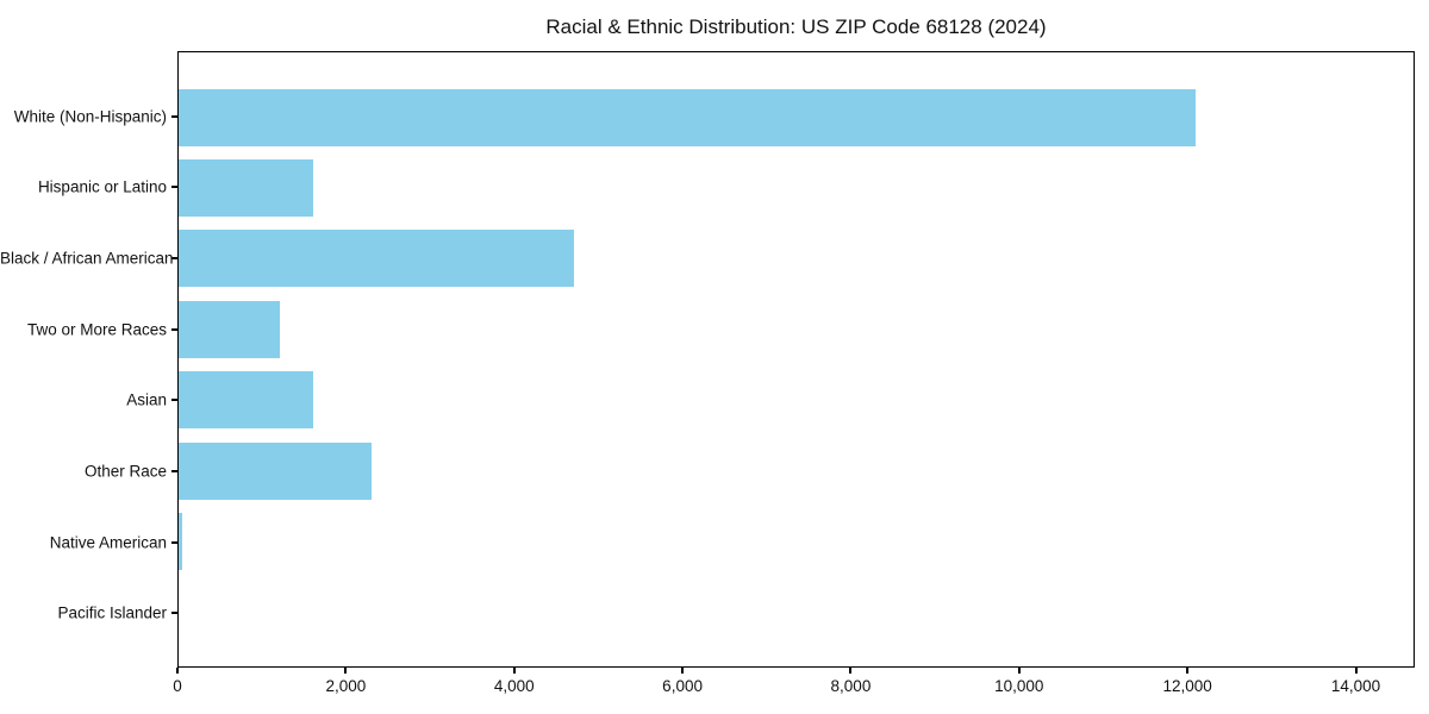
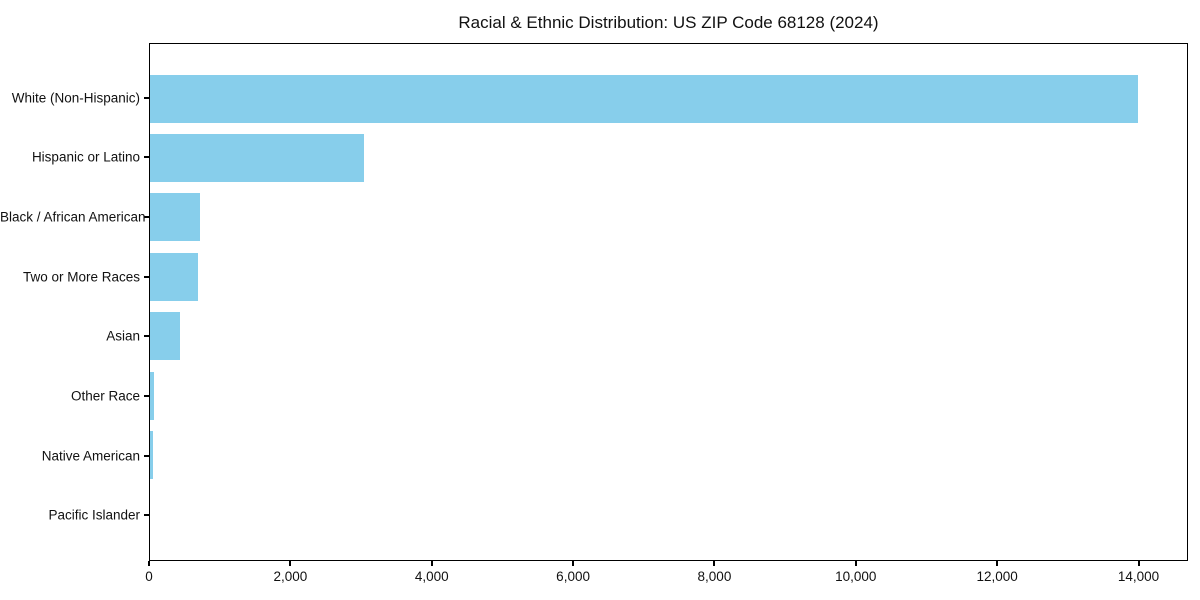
White (Non-Hispanic): 12100 -> 14000
Hispanic or Latino: 1600 -> 3000
Black / African American: 4700 -> 700
Two or More Races: 1200 -> 700
Asian: 1600 -> 400
Other Race: 2300 -> 100
